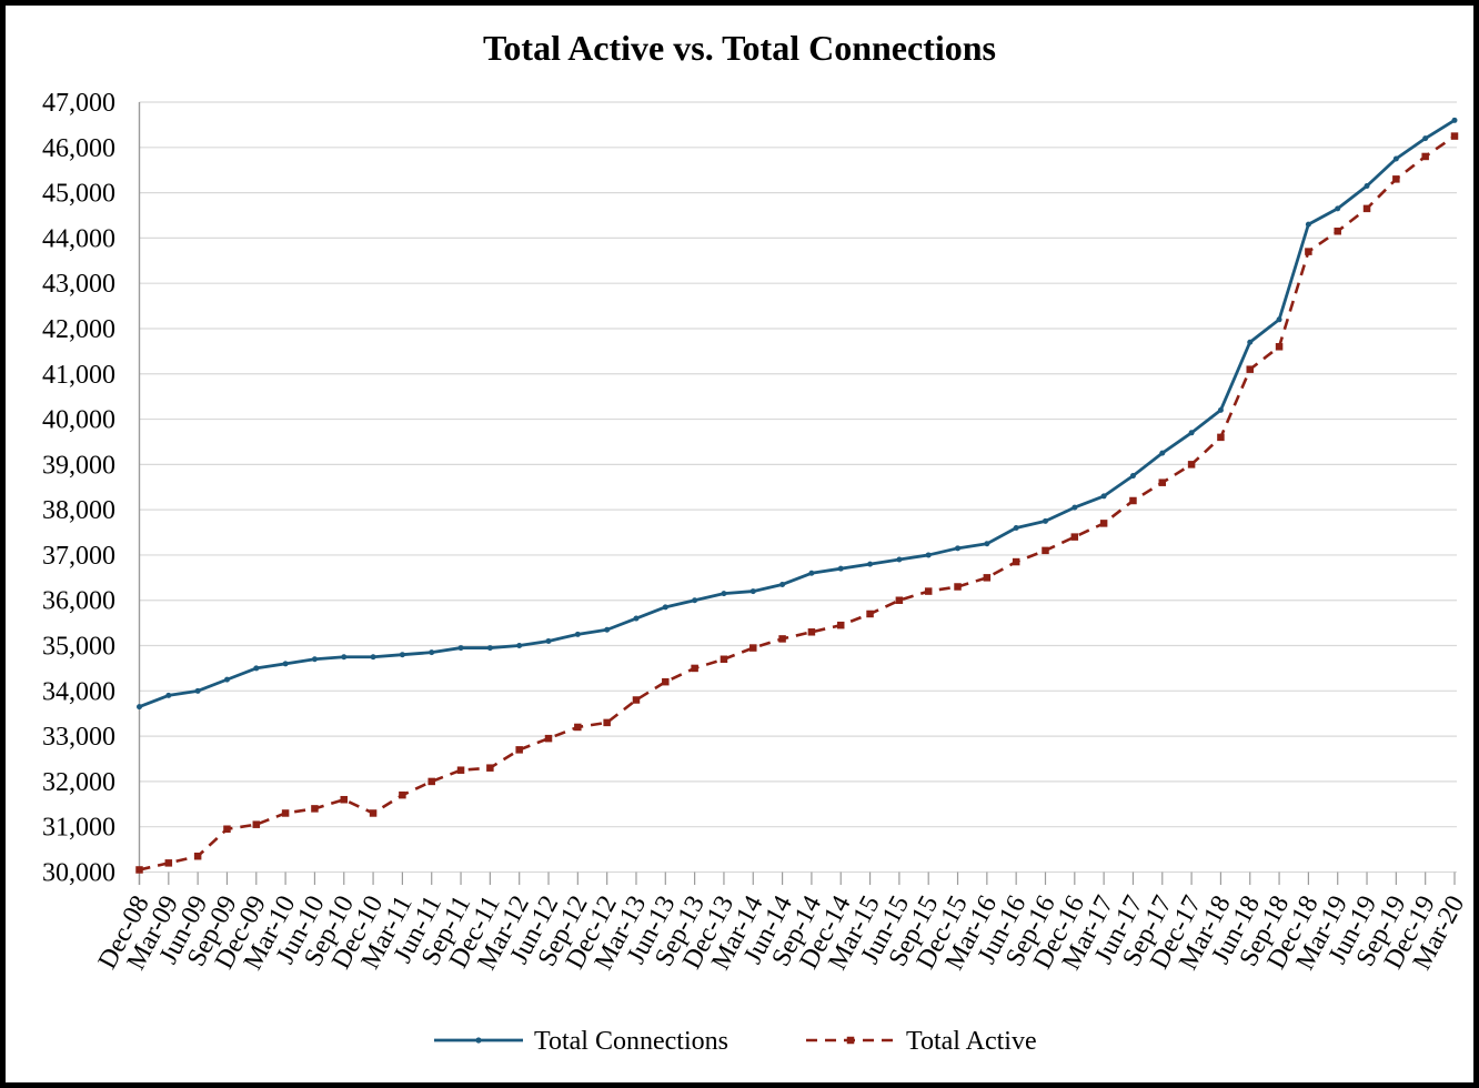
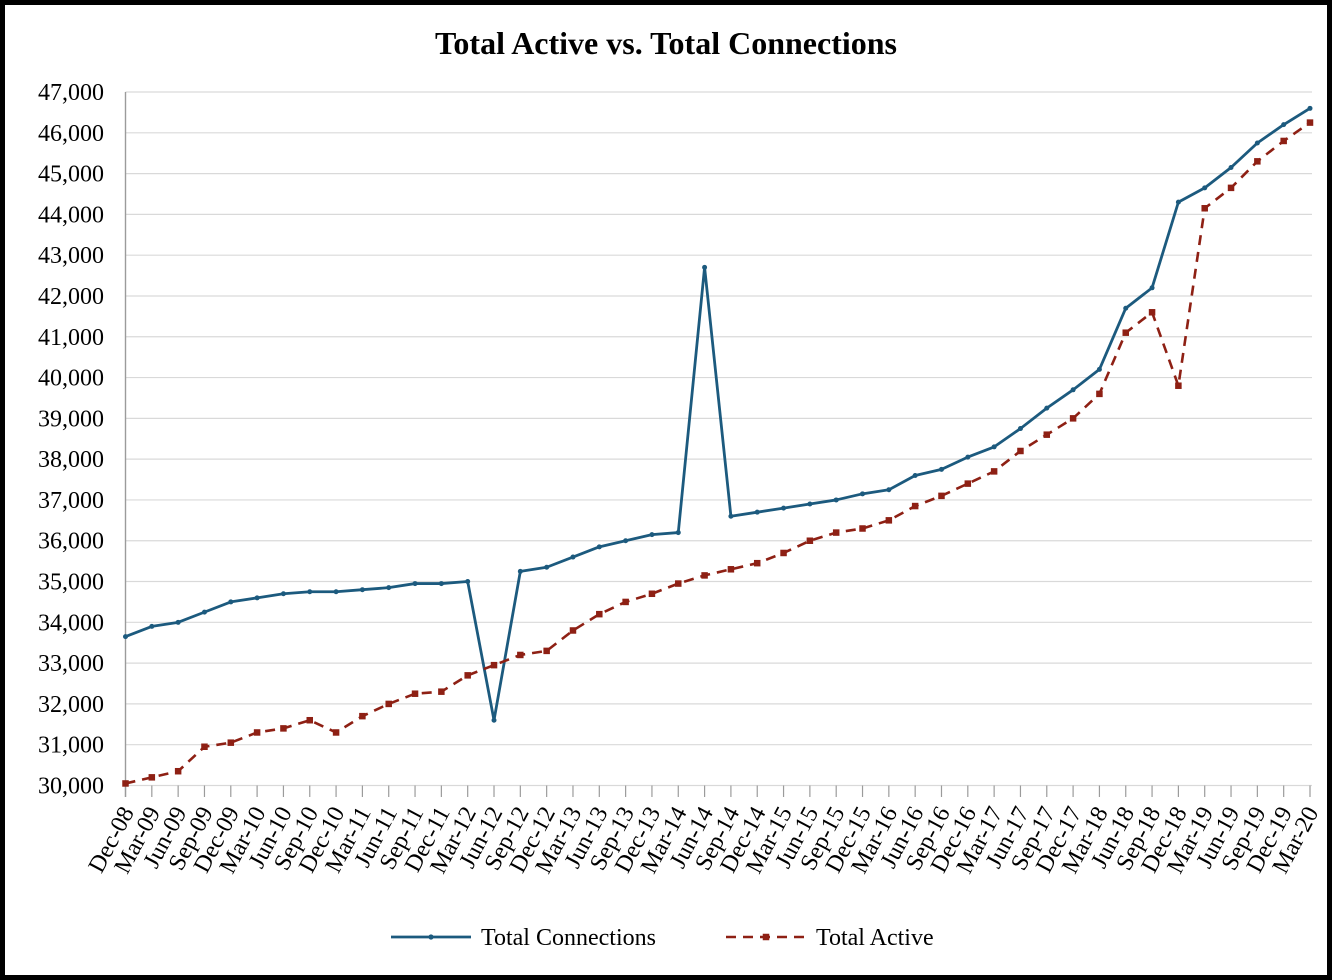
Total Connections/Jun-12: 35100 -> 31600
Total Connections/Jun-14: 36400 -> 42700
Total Active/Dec-18: 43700 -> 39800
